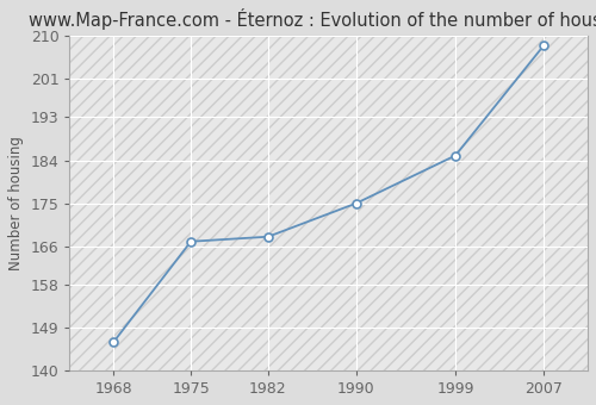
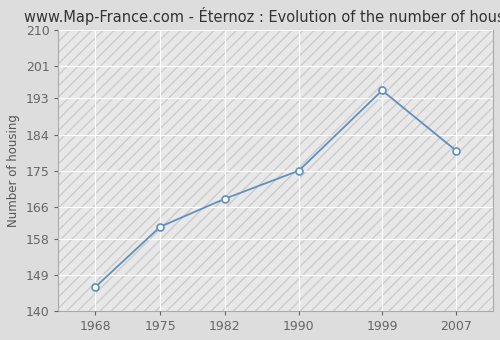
1975: 167 -> 161
1999: 185 -> 195
2007: 208 -> 180
